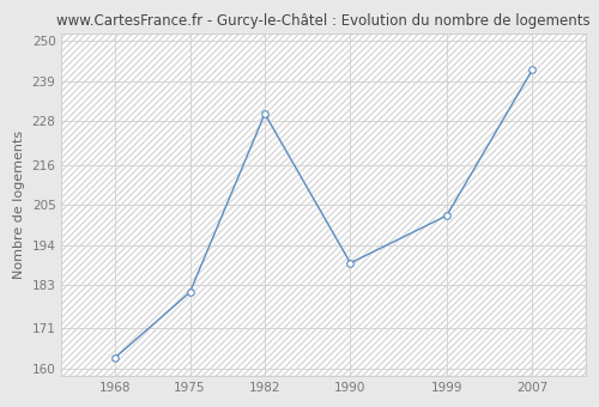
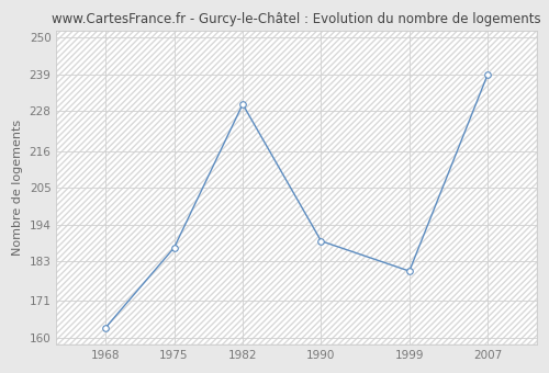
1975: 181 -> 187
1999: 202 -> 180
2007: 242 -> 239
